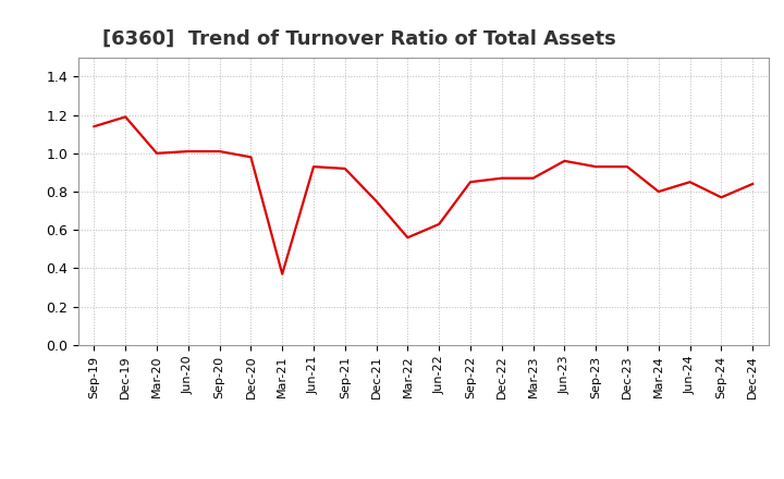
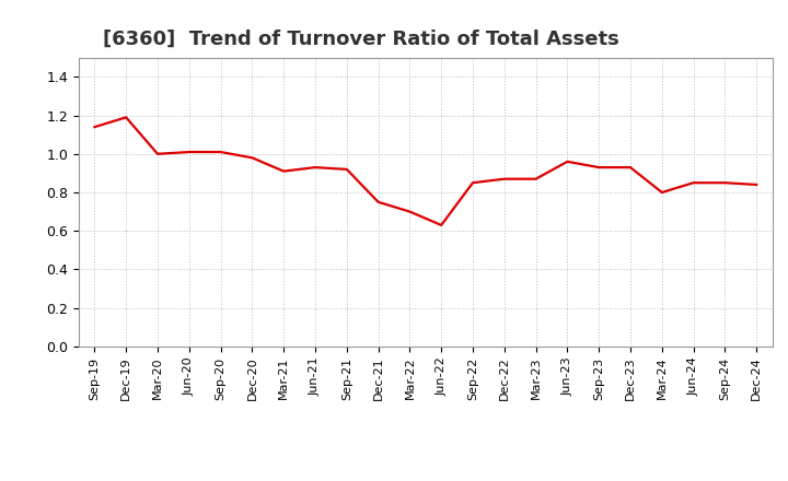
Mar-21: 0.37 -> 0.91
Mar-22: 0.56 -> 0.70
Sep-24: 0.77 -> 0.85
